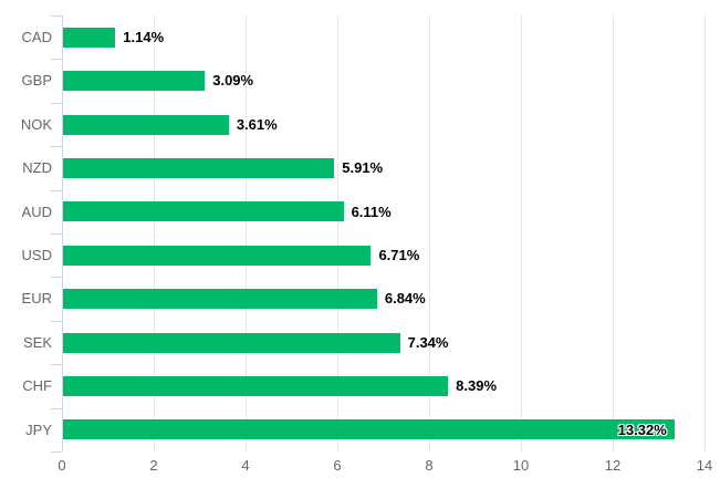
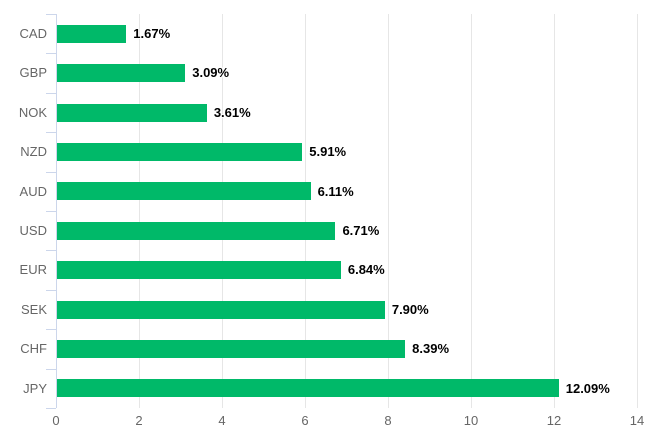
CAD: 1.14% -> 1.67%
SEK: 7.34% -> 7.90%
JPY: 13.32% -> 12.09%
